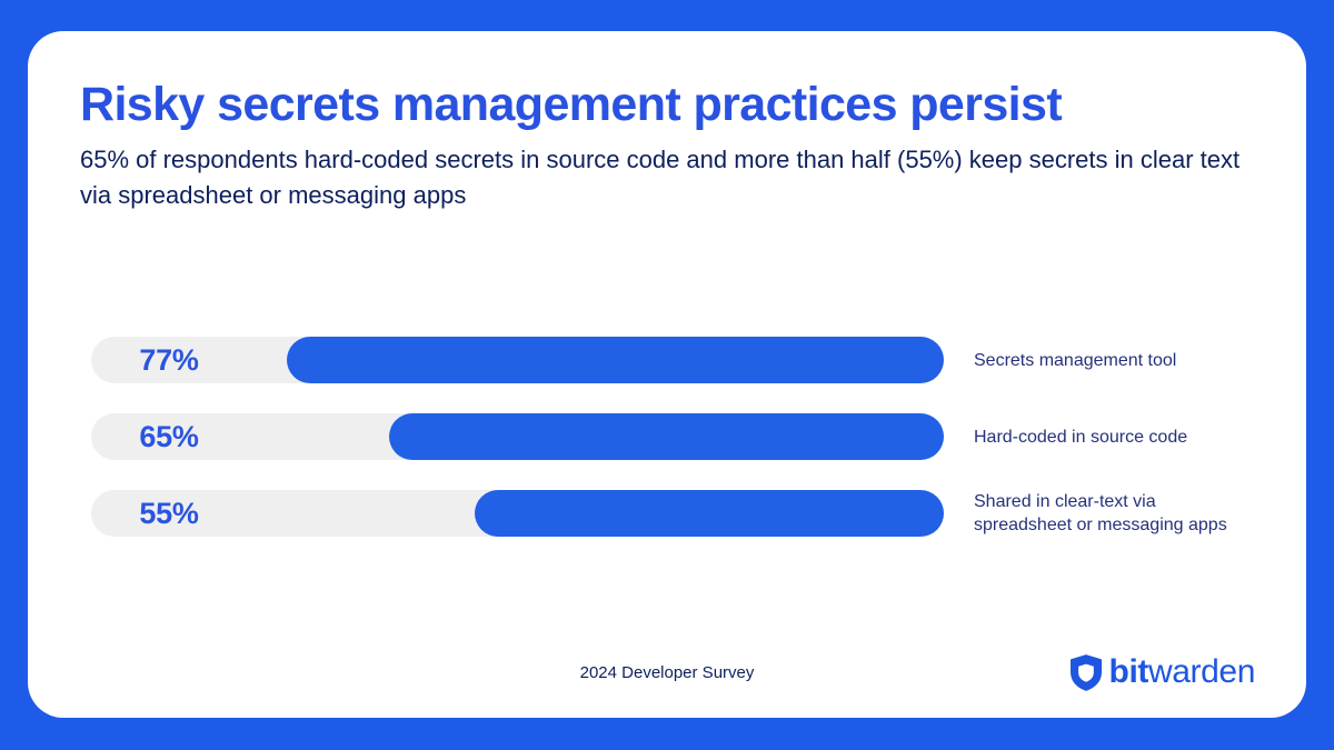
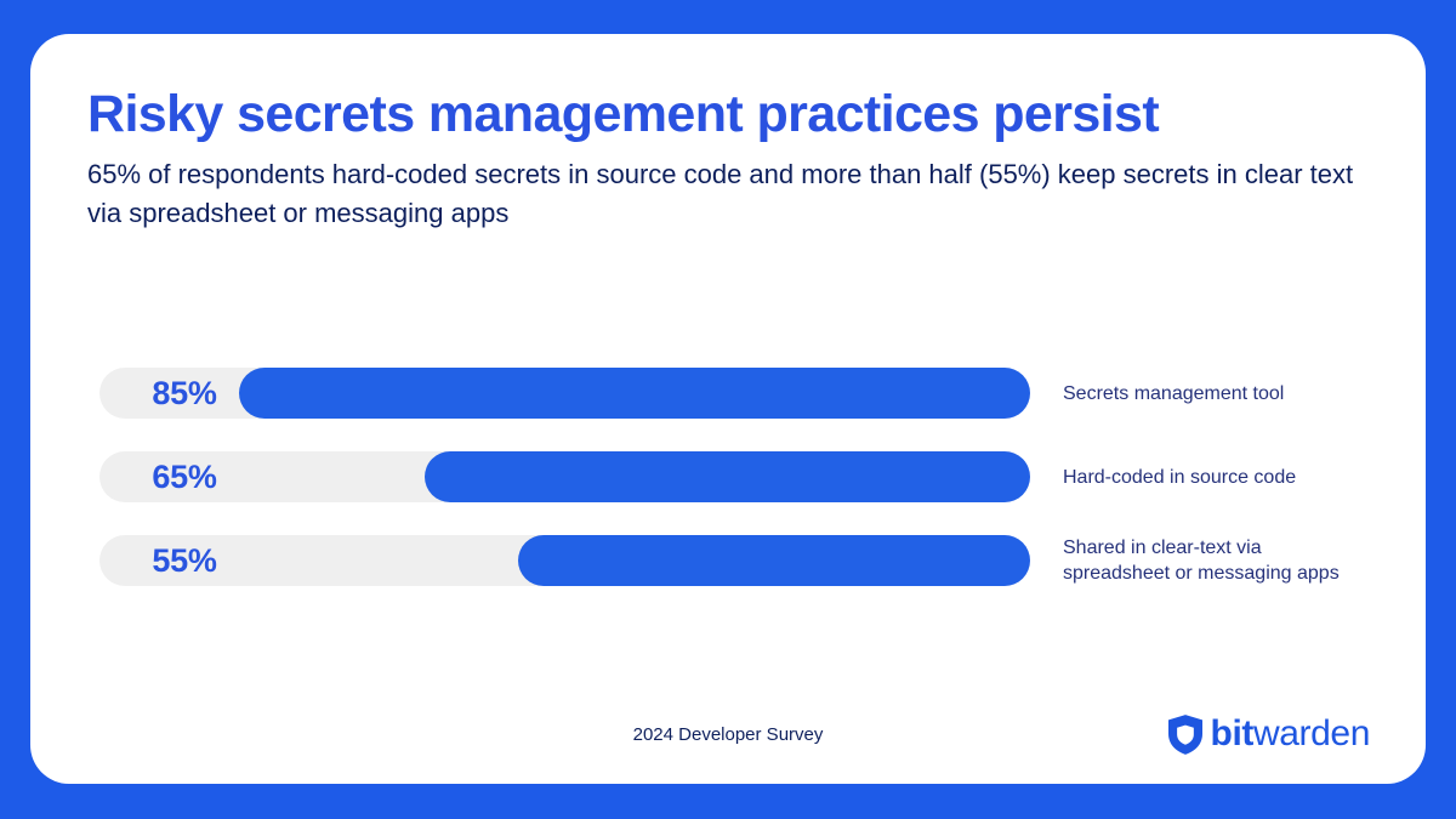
Secrets management tool: 77% -> 85%
